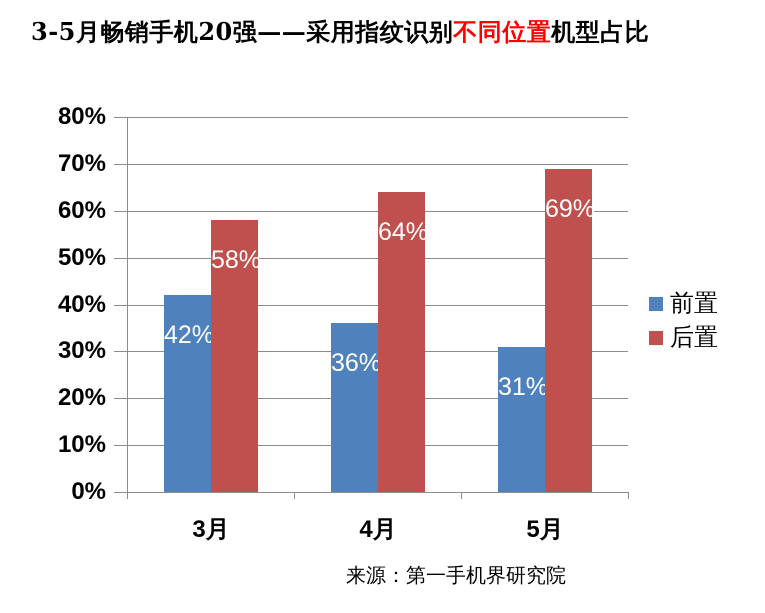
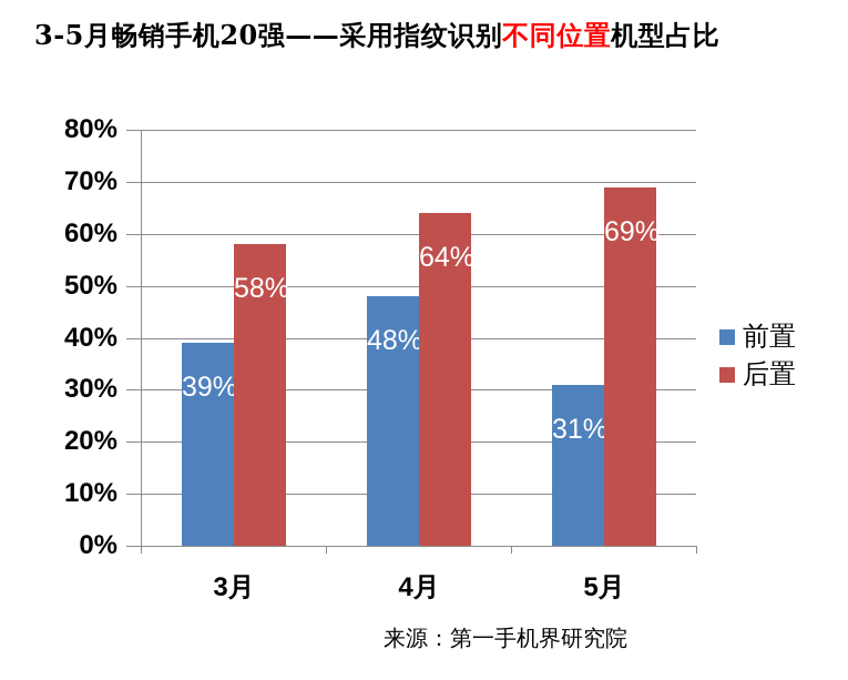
前置/3月: 42% -> 39%
前置/4月: 36% -> 48%
